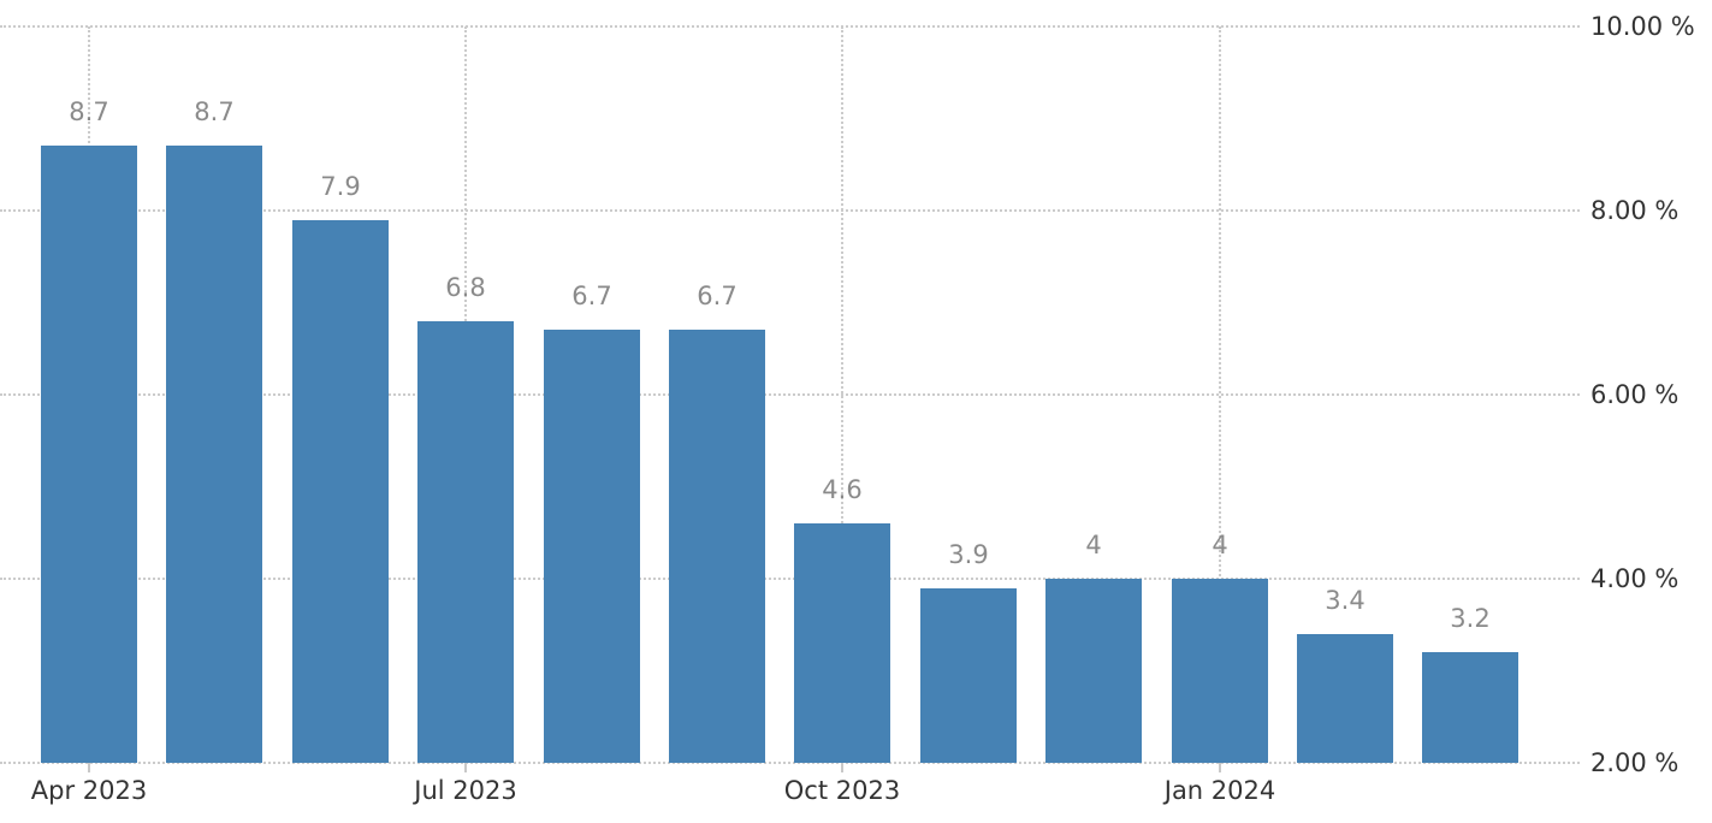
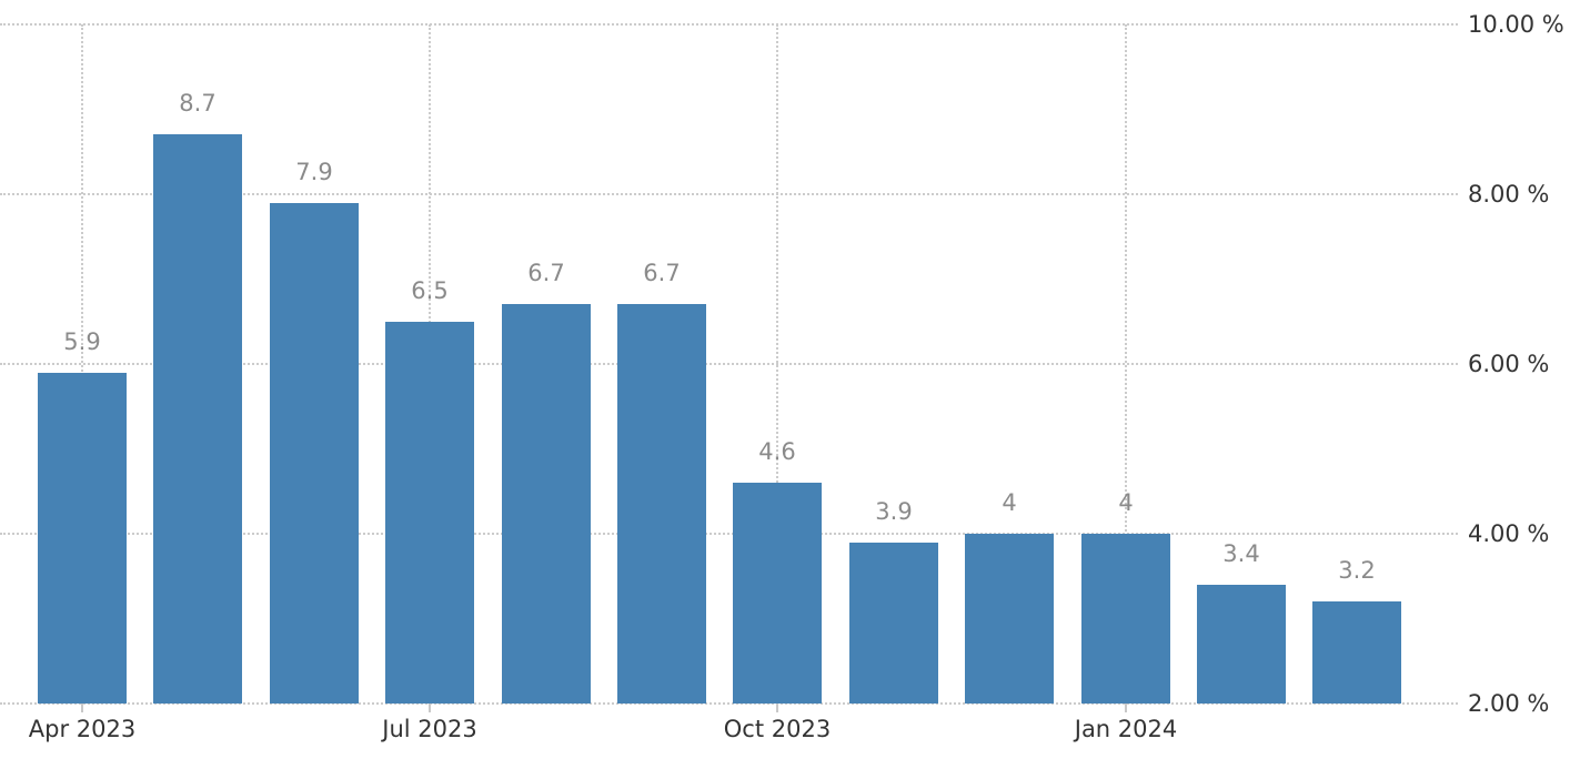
Apr 2023: 8.7 -> 5.9
Jul 2023: 6.8 -> 6.5
